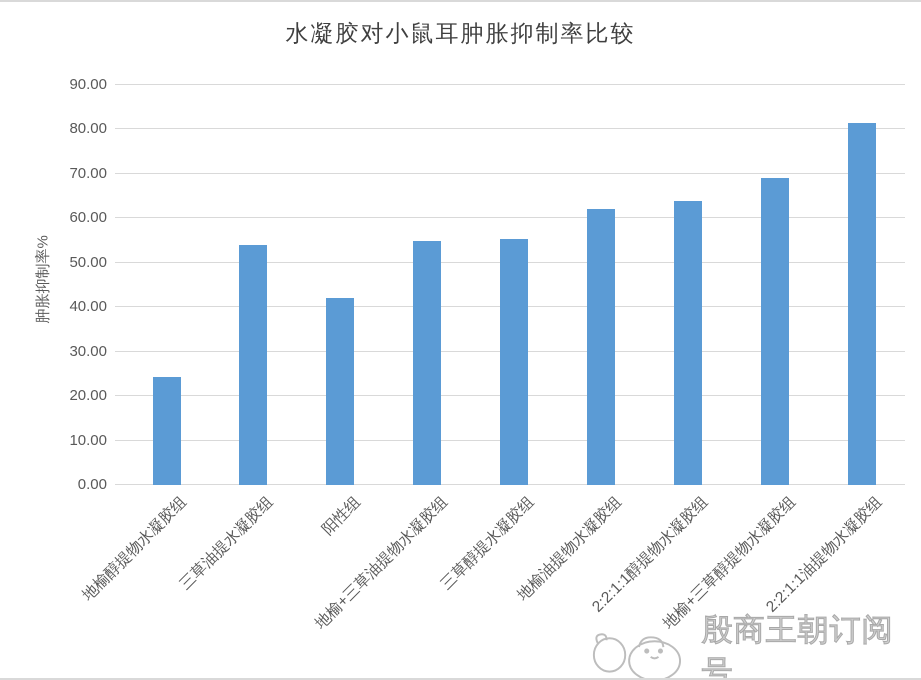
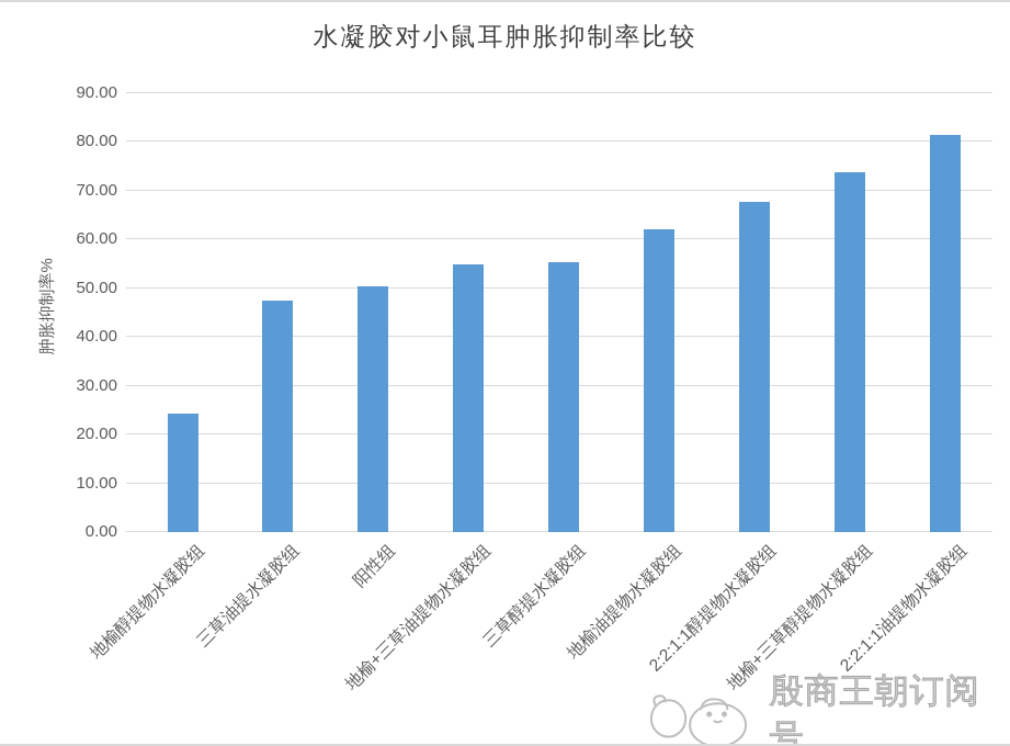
三草油提水凝胶组: 54 -> 48
阳性组: 42 -> 50
2:2:1:1醇提物水凝胶组: 64 -> 68
地榆+三草醇提物水凝胶组: 69 -> 74
